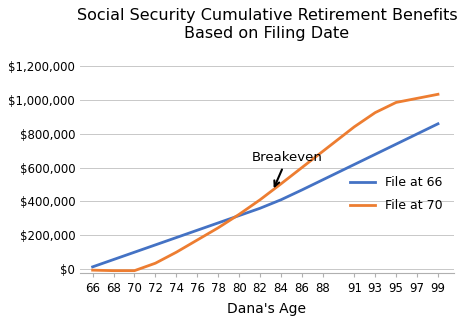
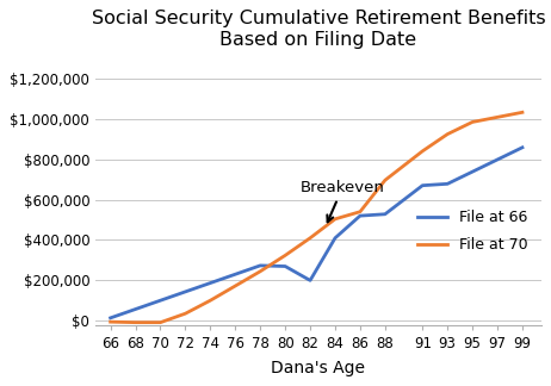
File at 66/80: $320,000 -> $270,000
File at 66/82: $360,000 -> $200,000
File at 66/86: $470,000 -> $520,000
File at 70/86: $600,000 -> $540,000
File at 66/91: $620,000 -> $670,000
